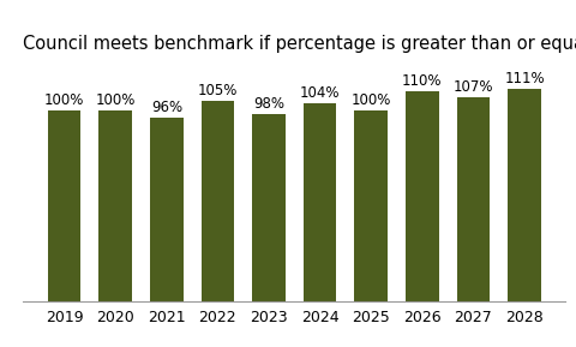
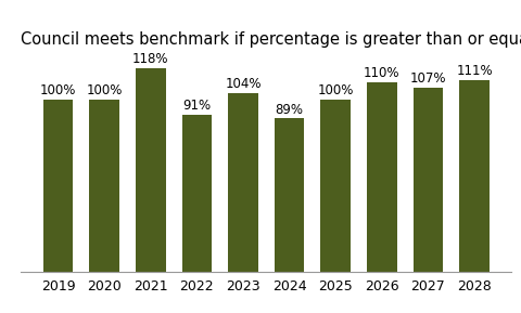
2021: 96% -> 118%
2022: 105% -> 91%
2023: 98% -> 104%
2024: 104% -> 89%
